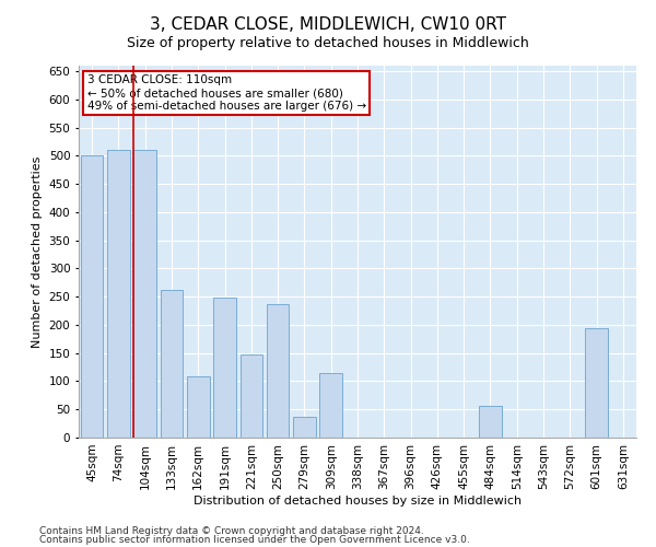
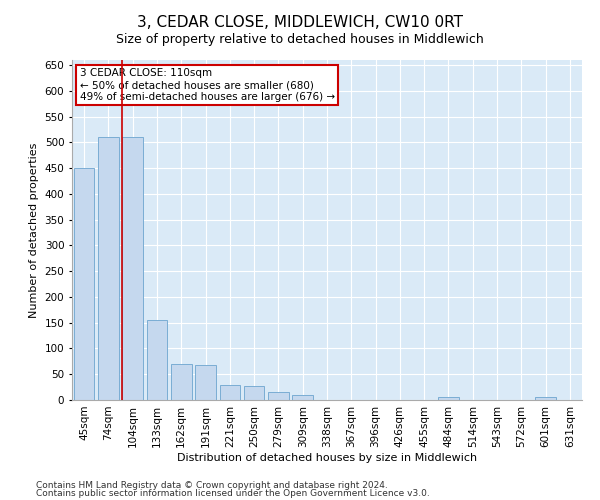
45sqm: 500 -> 450
133sqm: 262 -> 155
162sqm: 108 -> 70
191sqm: 248 -> 68
221sqm: 148 -> 30
250sqm: 236 -> 28
279sqm: 36 -> 15
309sqm: 114 -> 10
484sqm: 56 -> 5
601sqm: 194 -> 5
